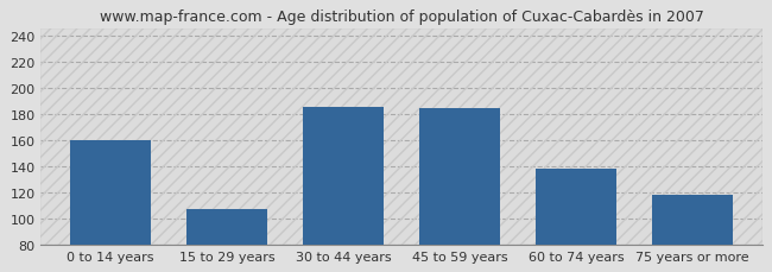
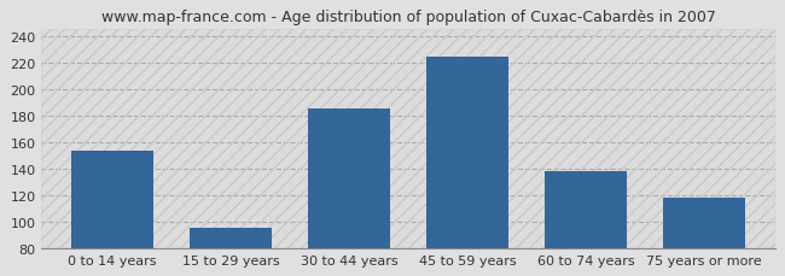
0 to 14 years: 160 -> 153
15 to 29 years: 107 -> 95
45 to 59 years: 184 -> 224
